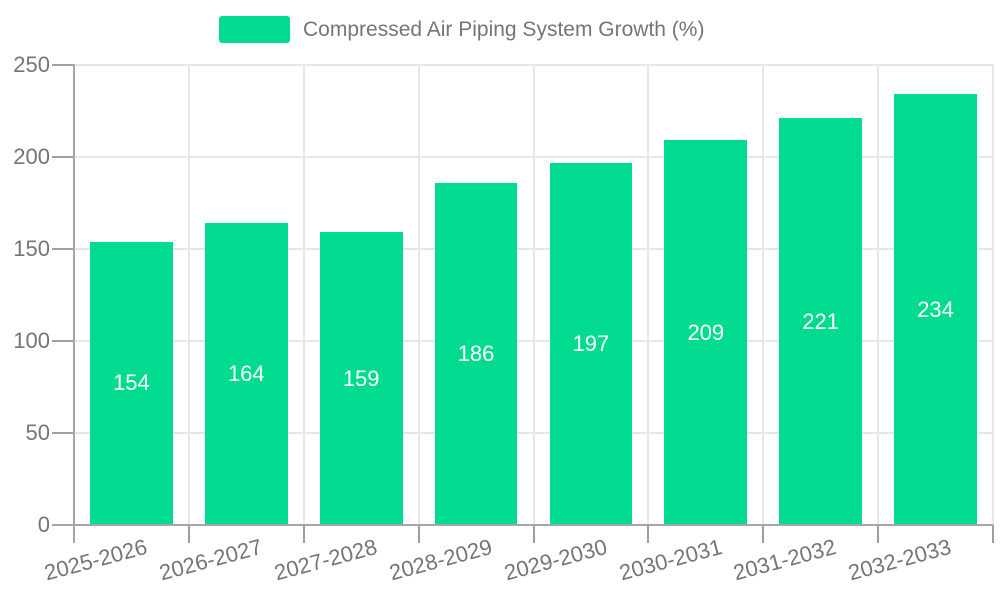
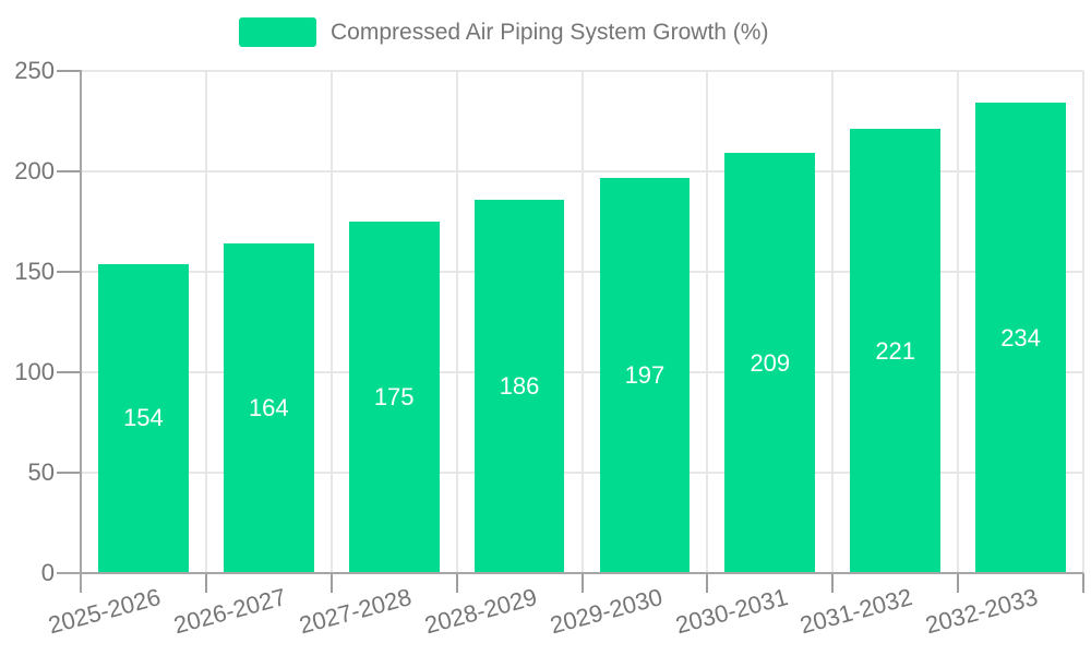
2027-2028: 159 -> 175
